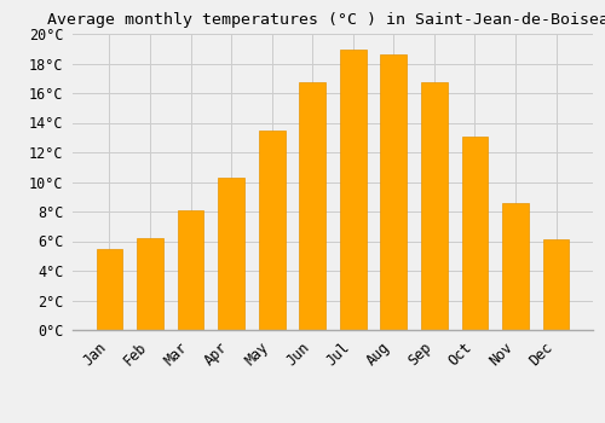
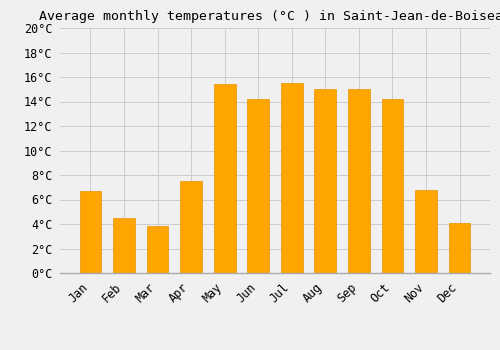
Jan: 5.5°C -> 6.7°C
Feb: 6.2°C -> 4.5°C
Mar: 8.1°C -> 3.8°C
Apr: 10.3°C -> 7.5°C
May: 13.5°C -> 15.4°C
Jun: 16.7°C -> 14.2°C
Jul: 18.9°C -> 15.5°C
Aug: 18.6°C -> 15.0°C
Sep: 16.7°C -> 15.0°C
Oct: 13.1°C -> 14.2°C
Nov: 8.6°C -> 6.8°C
Dec: 6.1°C -> 4.1°C
